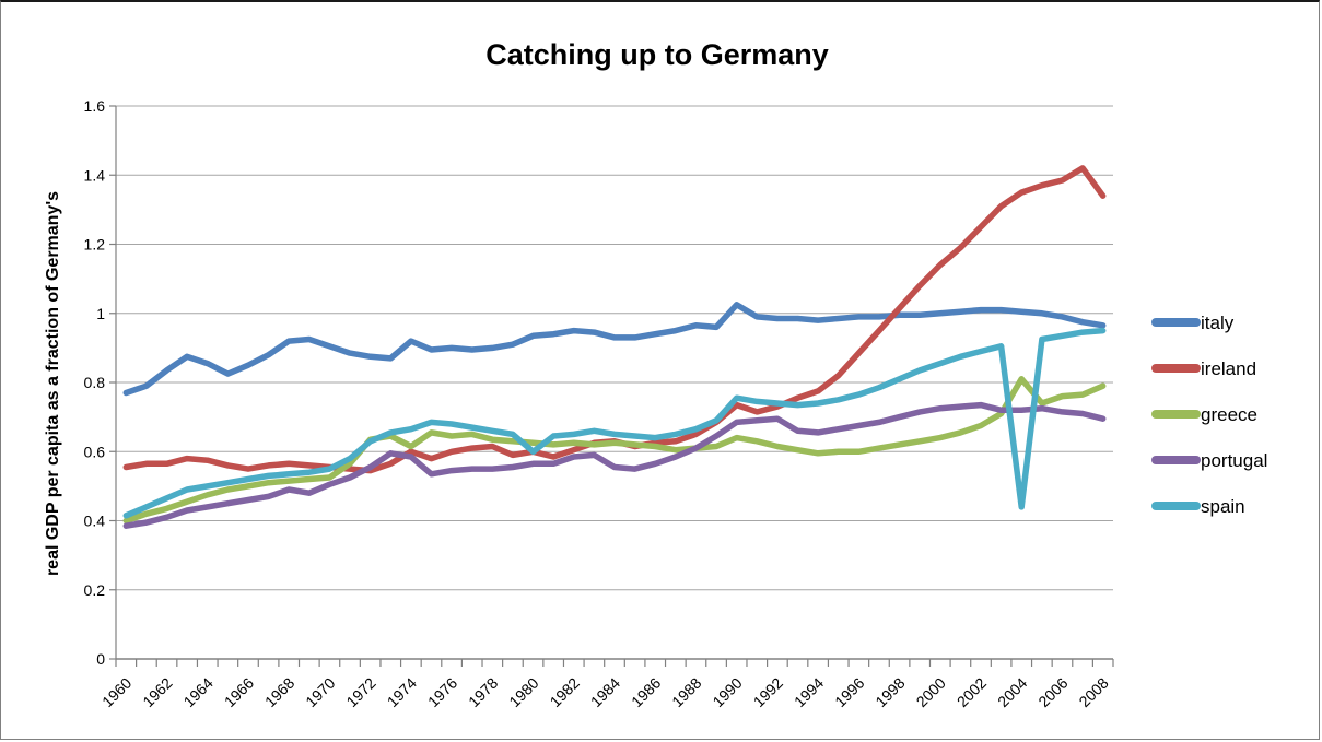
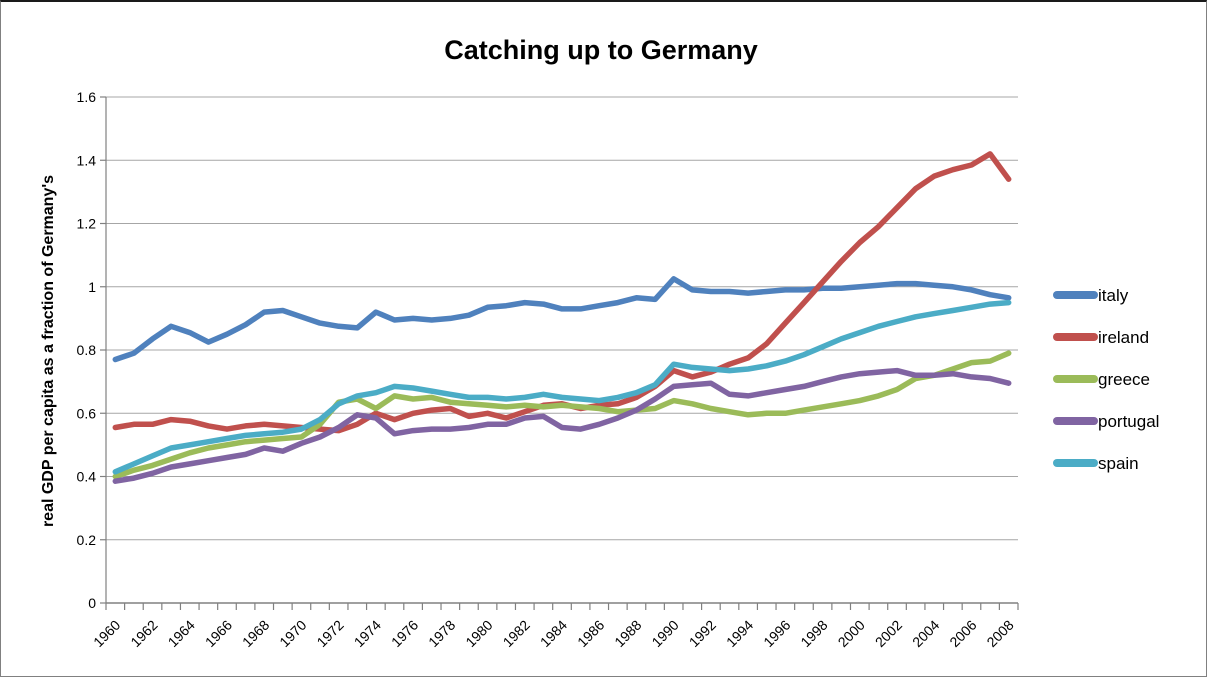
spain/1980: 0.60 -> 0.65
greece/2004: 0.81 -> 0.72
spain/2004: 0.44 -> 0.92
